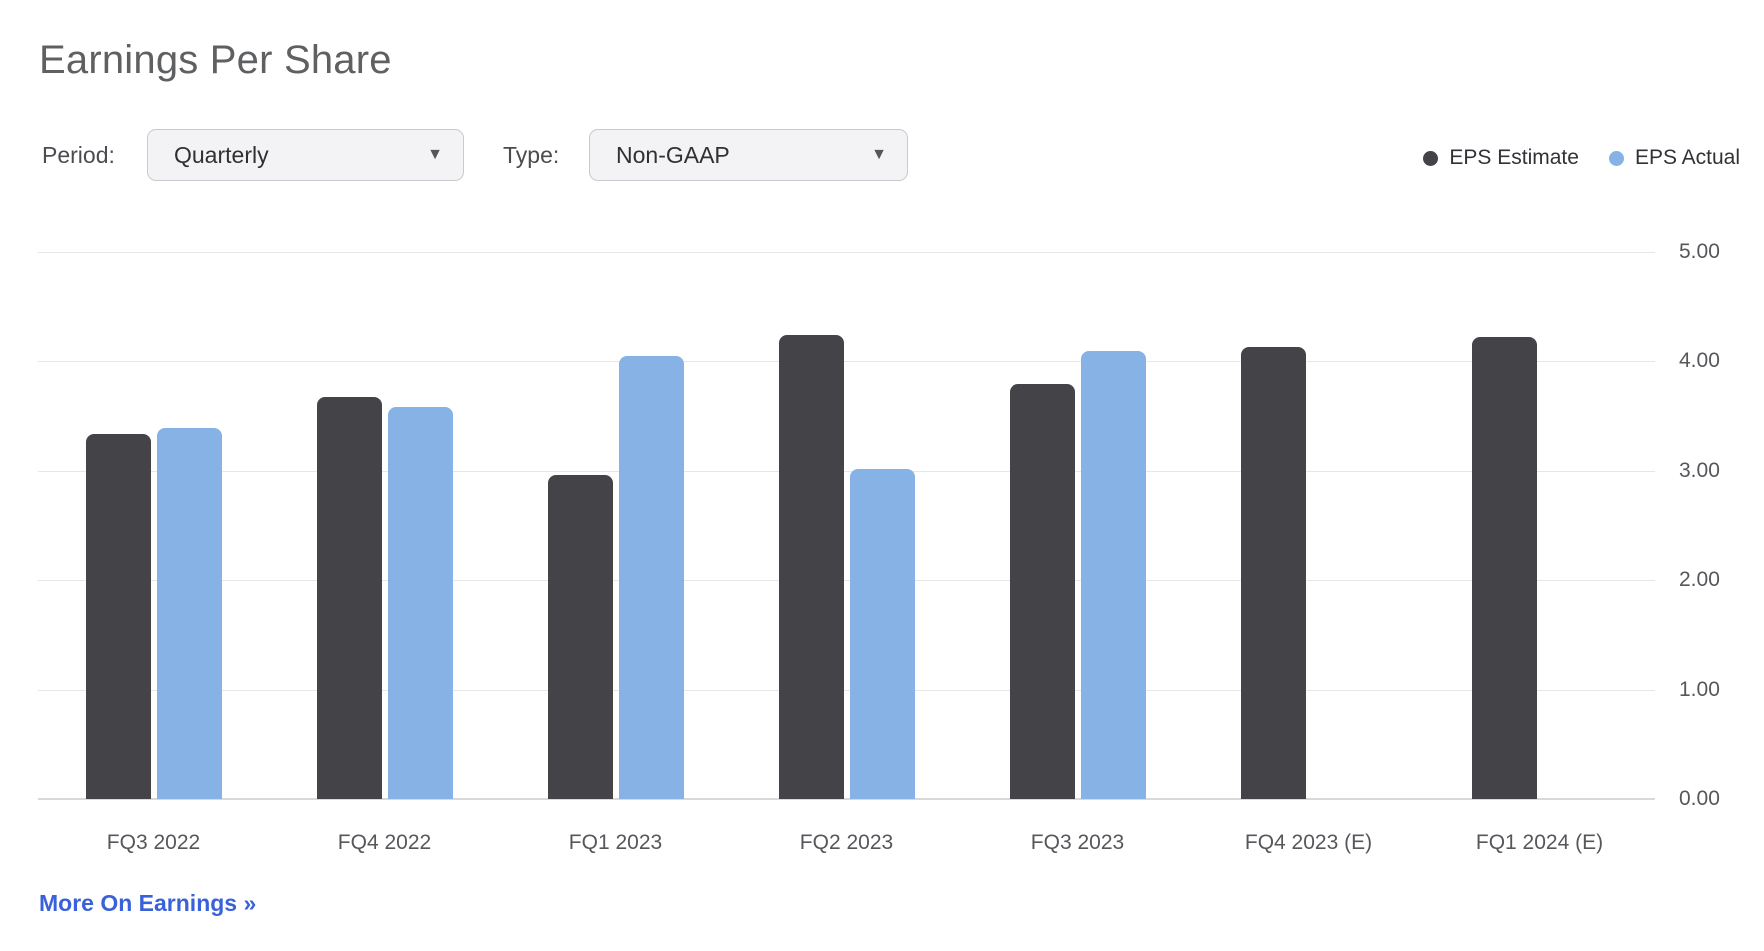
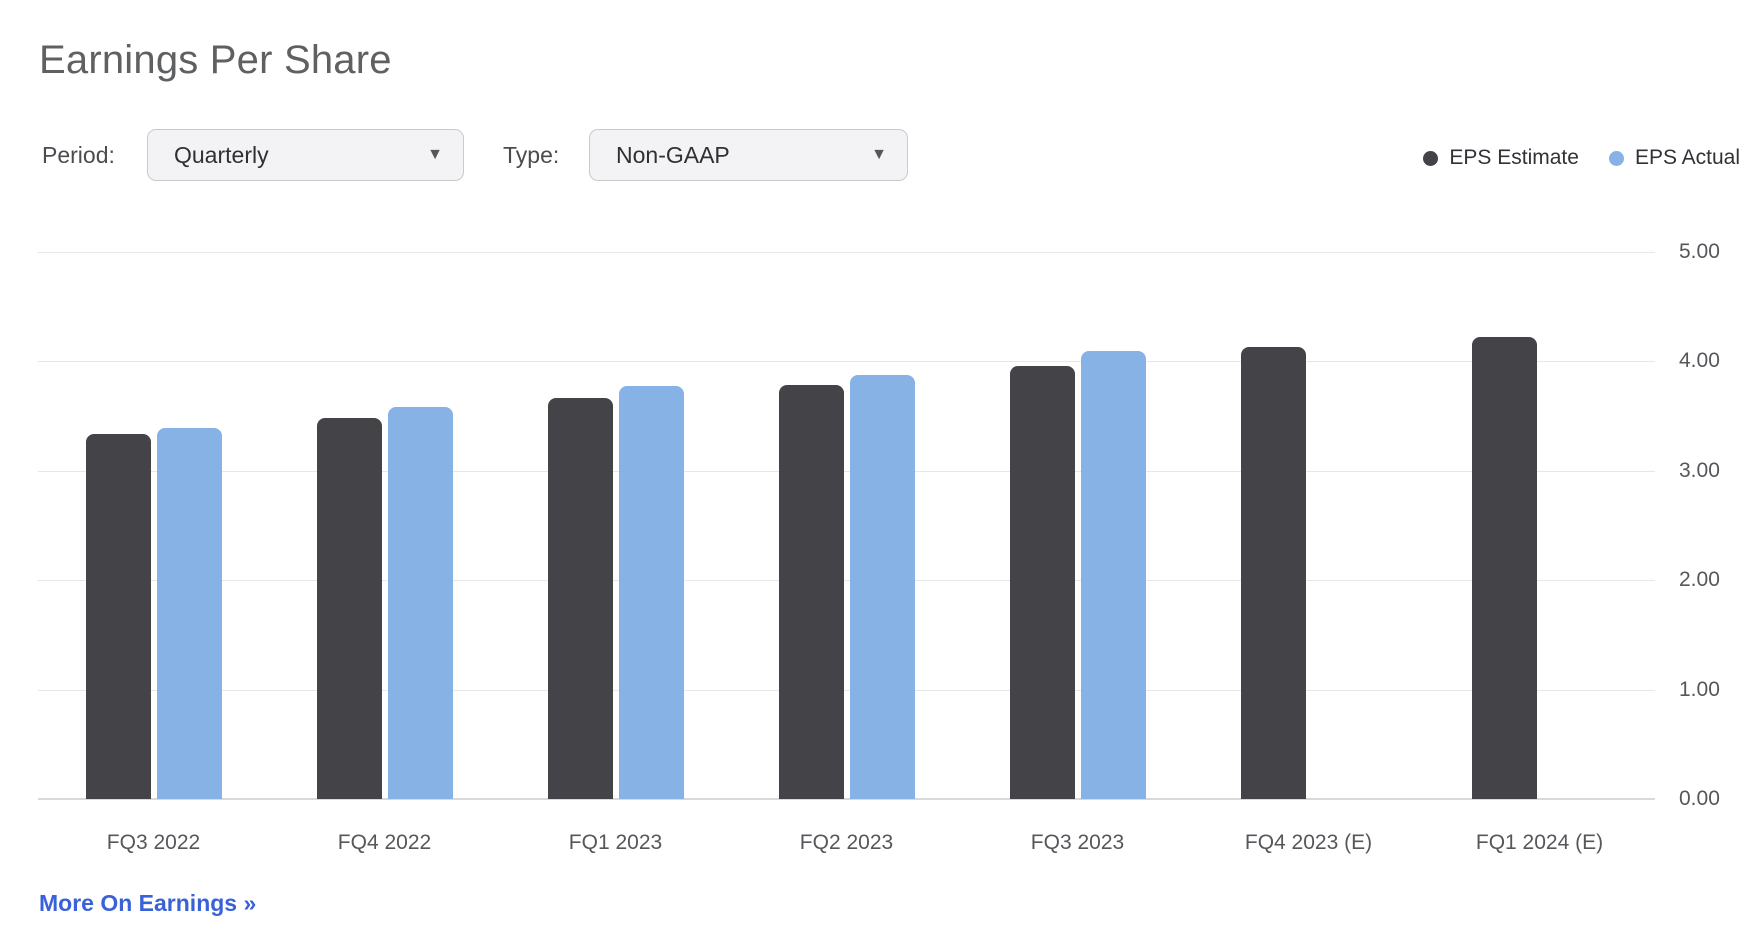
EPS Estimate/FQ4 2022: 3.67 -> 3.48
EPS Estimate/FQ1 2023: 2.96 -> 3.66
EPS Actual/FQ1 2023: 4.05 -> 3.77
EPS Estimate/FQ2 2023: 4.24 -> 3.78
EPS Actual/FQ2 2023: 3.01 -> 3.87
EPS Estimate/FQ3 2023: 3.79 -> 3.95
